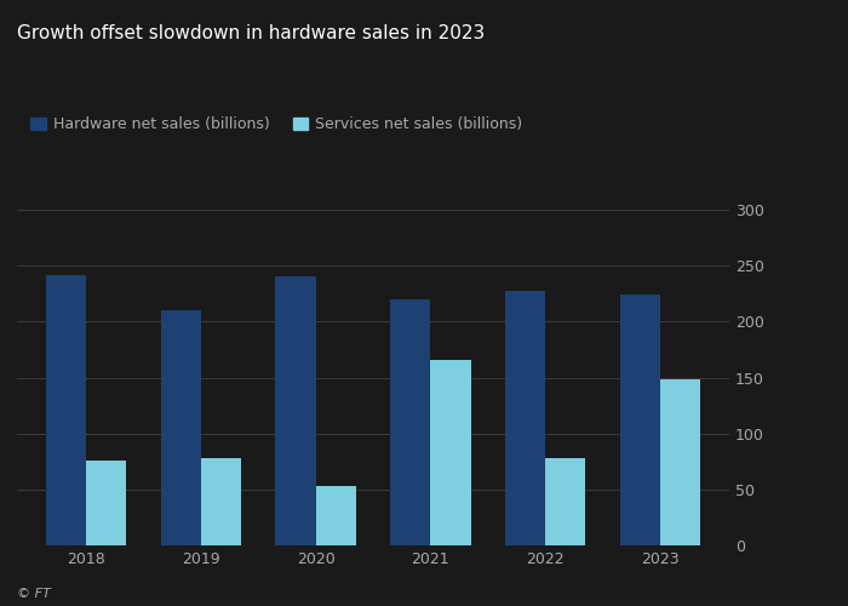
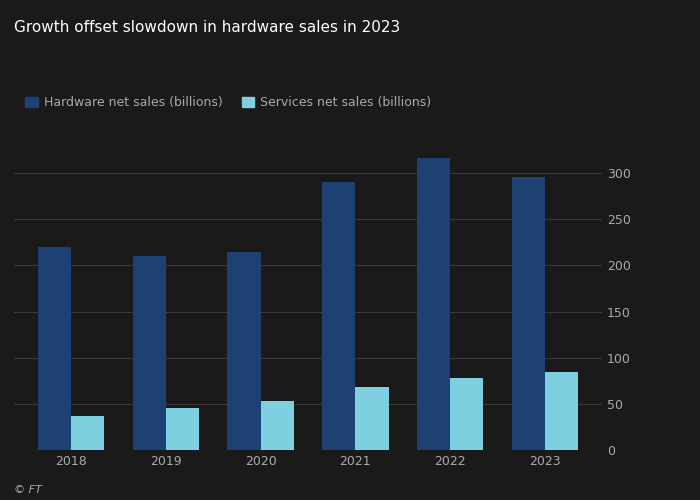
Hardware net sales (billions)/2018: 242 -> 220
Services net sales (billions)/2018: 76 -> 37
Services net sales (billions)/2019: 78 -> 46
Hardware net sales (billions)/2020: 240 -> 215
Hardware net sales (billions)/2021: 220 -> 290
Services net sales (billions)/2021: 166 -> 68
Hardware net sales (billions)/2022: 228 -> 316
Hardware net sales (billions)/2023: 224 -> 296
Services net sales (billions)/2023: 148 -> 85
